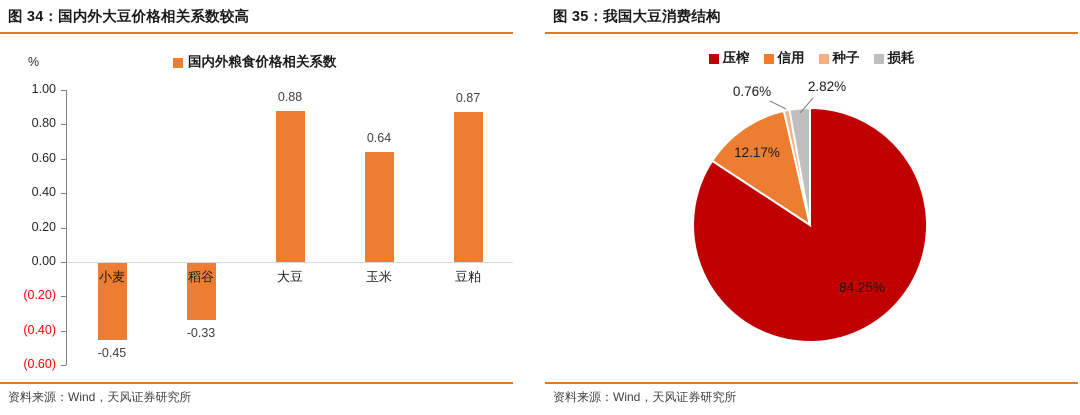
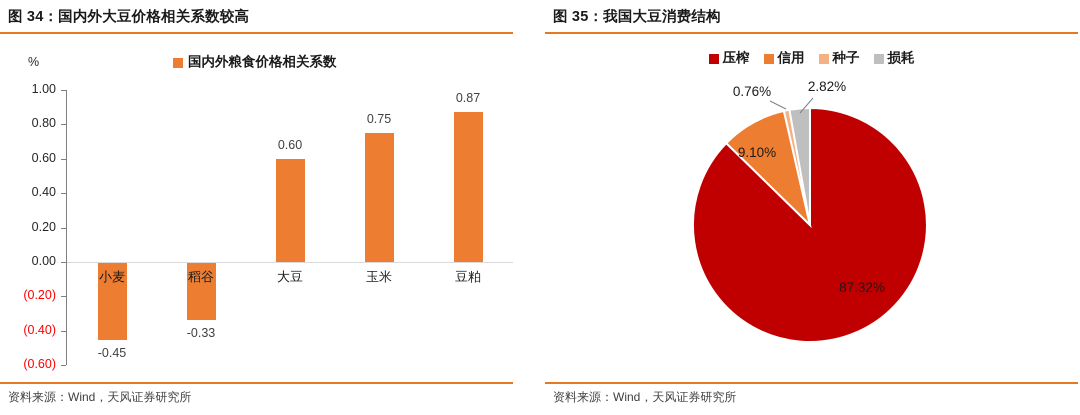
图 34：国内外大豆价格相关系数较高/大豆: 0.88 -> 0.60
图 34：国内外大豆价格相关系数较高/玉米: 0.64 -> 0.75
图 35：我国大豆消费结构/压榨: 84.25% -> 87.32%
图 35：我国大豆消费结构/信用: 12.17% -> 9.10%
